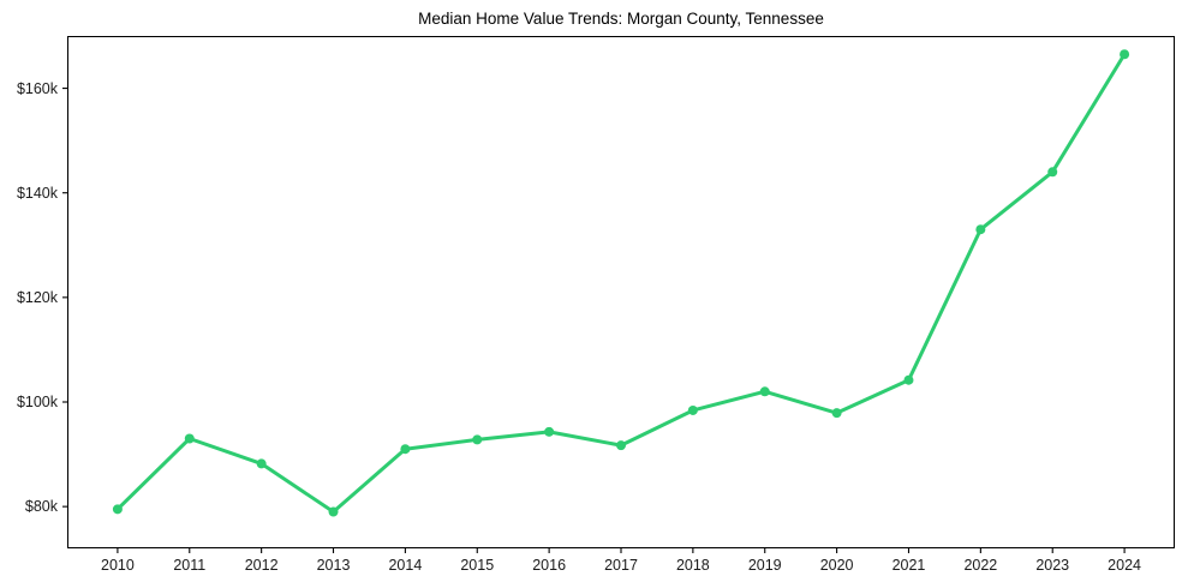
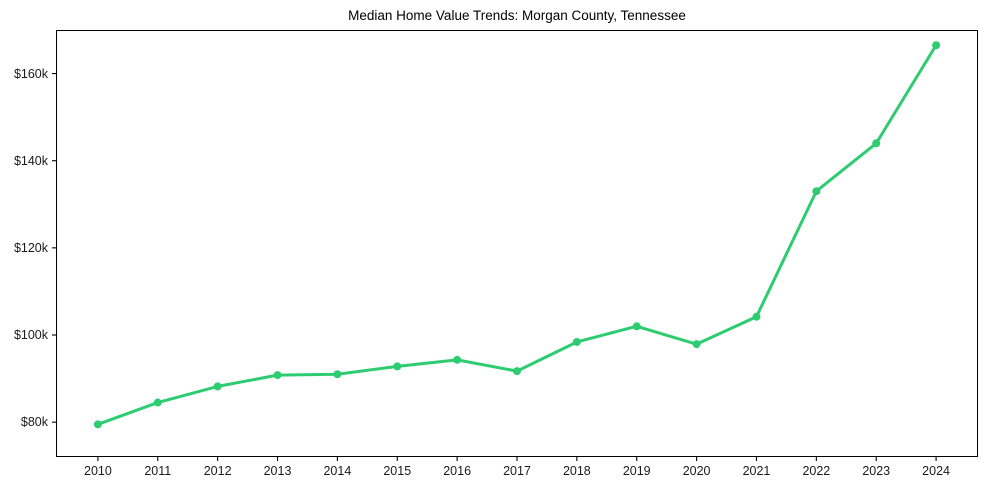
2011: $93k -> $84k
2013: $79k -> $91k
